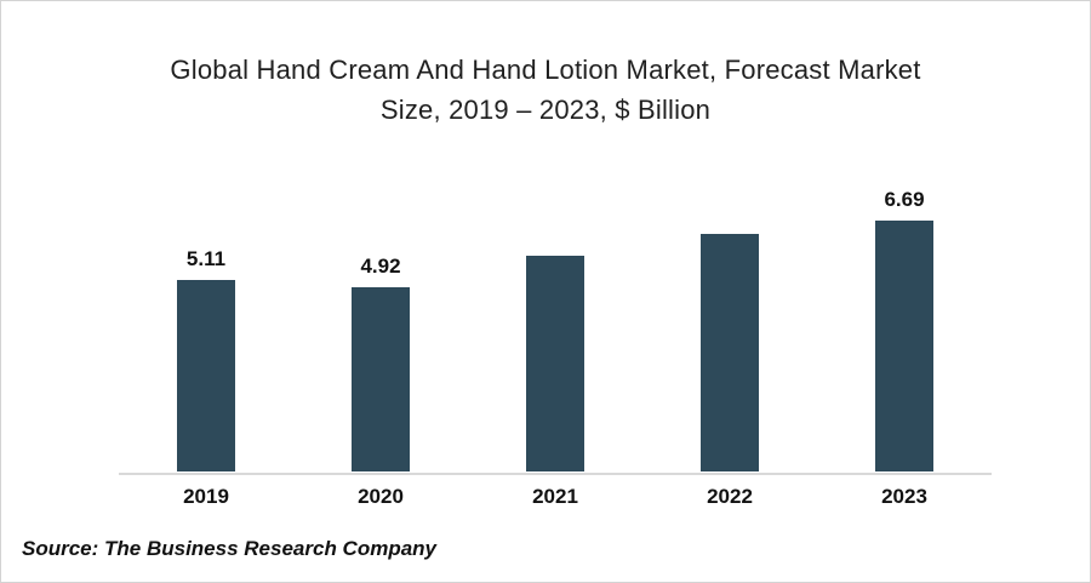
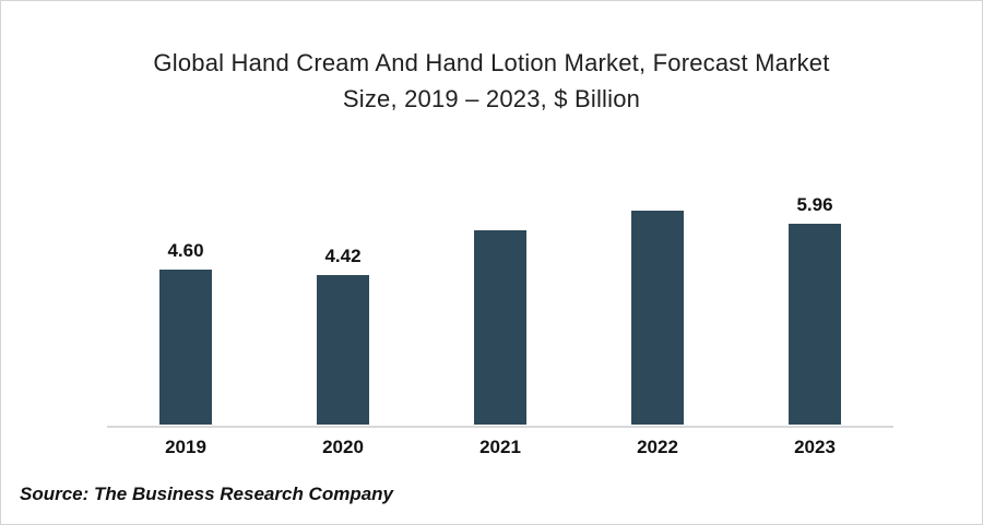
2019: 5.11 -> 4.60
2020: 4.92 -> 4.42
2023: 6.69 -> 5.96
